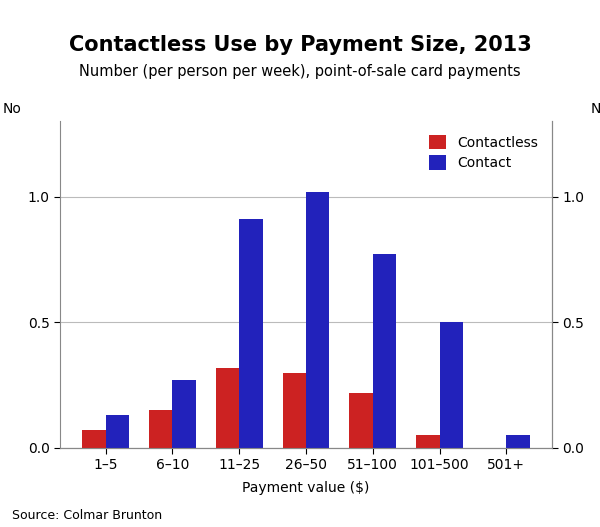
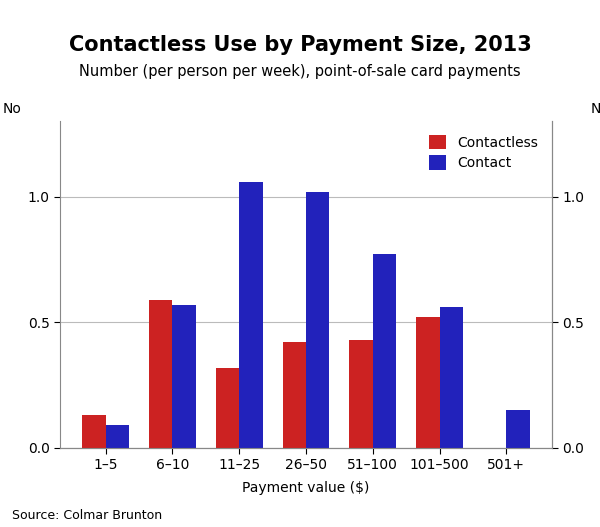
Contactless/1–5: 0.07 -> 0.13
Contact/1–5: 0.13 -> 0.09
Contactless/6–10: 0.15 -> 0.59
Contact/6–10: 0.27 -> 0.57
Contact/11–25: 0.91 -> 1.06
Contactless/26–50: 0.30 -> 0.42
Contactless/51–100: 0.22 -> 0.43
Contactless/101–500: 0.05 -> 0.52
Contact/101–500: 0.50 -> 0.56
Contact/501+: 0.05 -> 0.15
